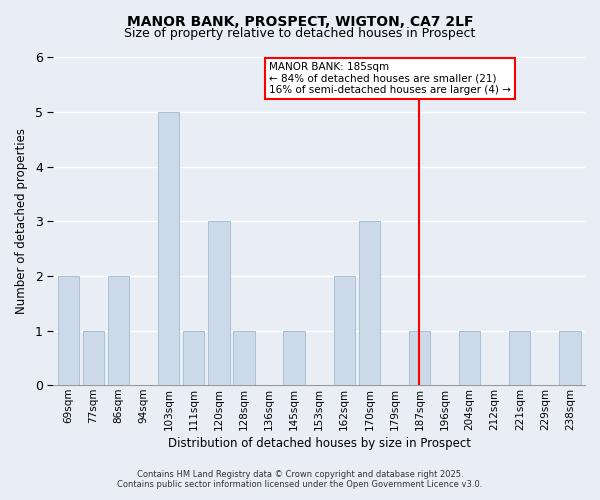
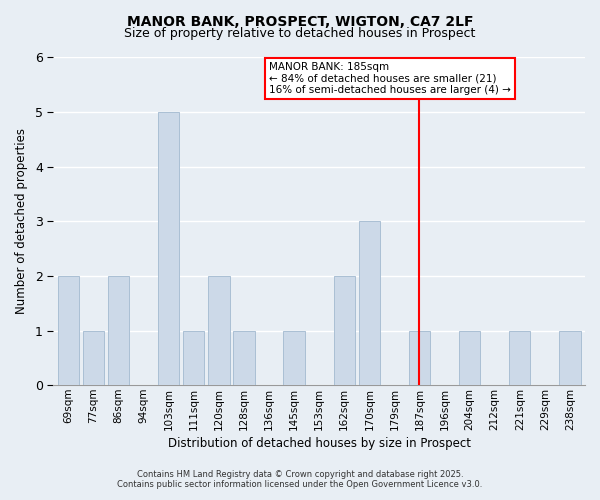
120sqm: 3 -> 2
